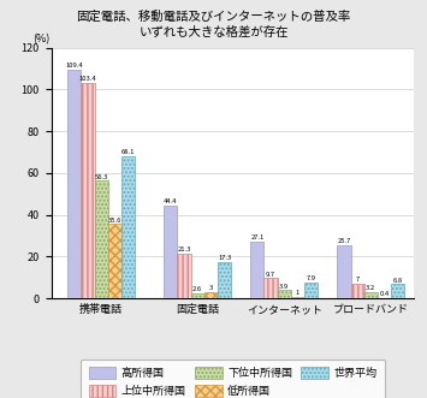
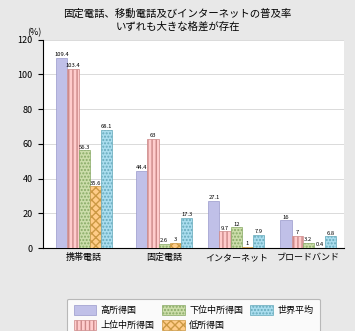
上位中所得国/固定電話: 21 -> 63
下位中所得国/インターネット: 4 -> 12
高所得国/ブロードバンド: 26 -> 16
